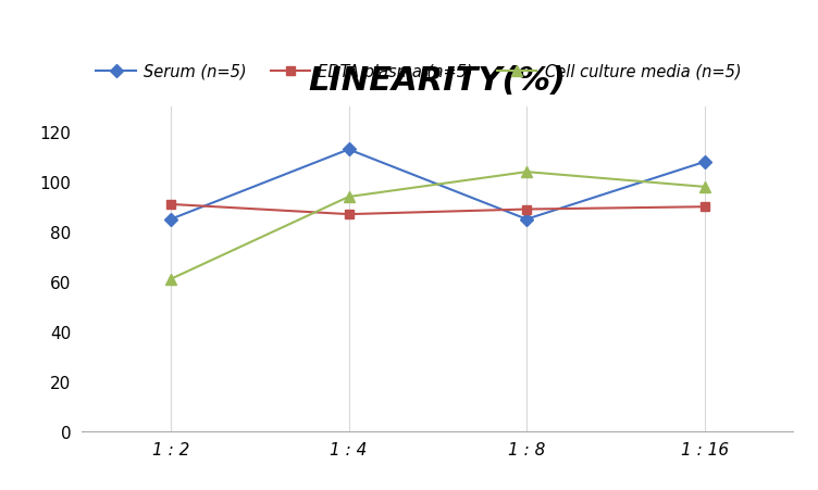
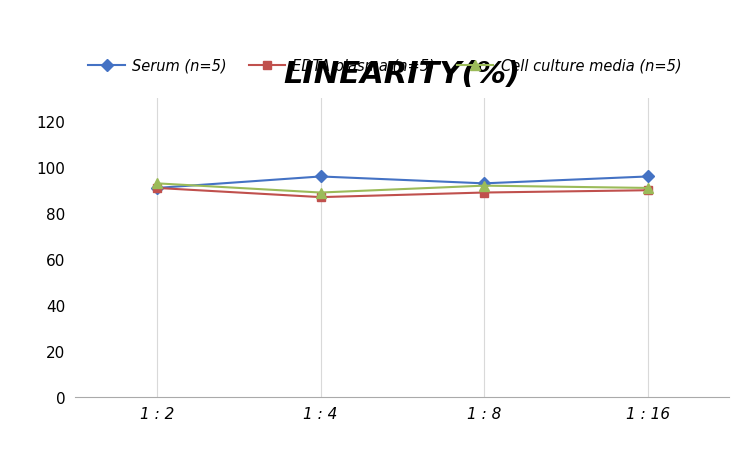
Serum (n=5)/1 : 2: 85 -> 91
Cell culture media (n=5)/1 : 2: 61 -> 93
Serum (n=5)/1 : 4: 113 -> 96
Cell culture media (n=5)/1 : 4: 94 -> 89
Serum (n=5)/1 : 8: 85 -> 93
Cell culture media (n=5)/1 : 8: 104 -> 92
Serum (n=5)/1 : 16: 108 -> 96
Cell culture media (n=5)/1 : 16: 98 -> 91
